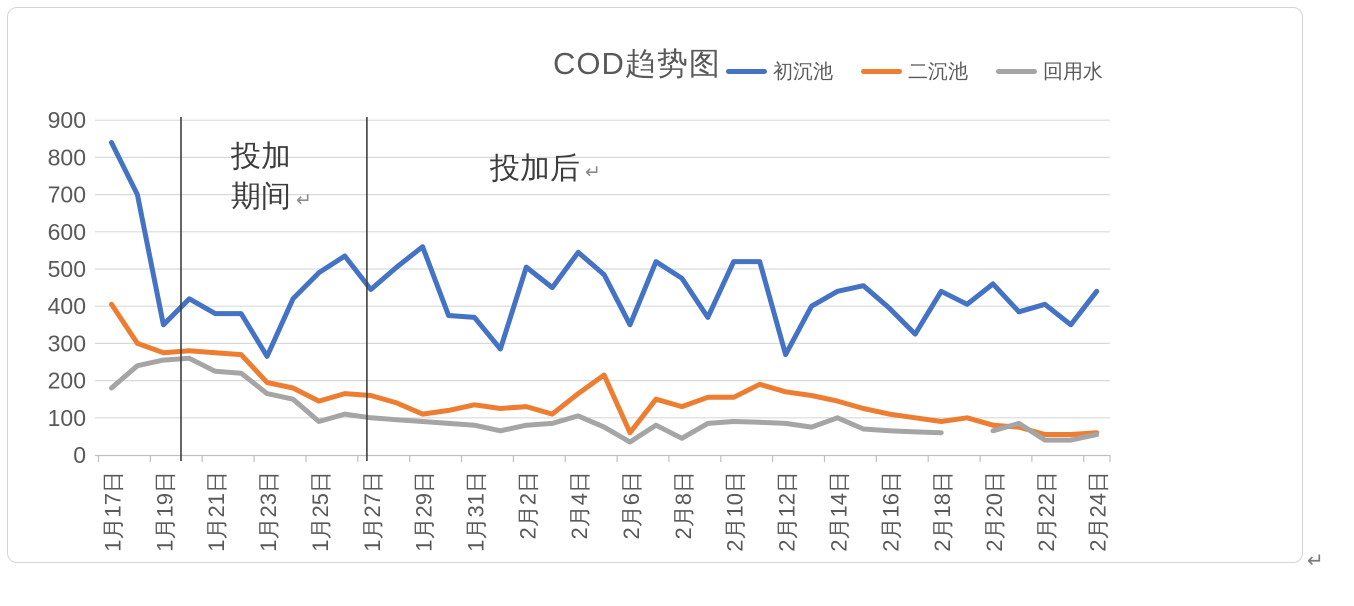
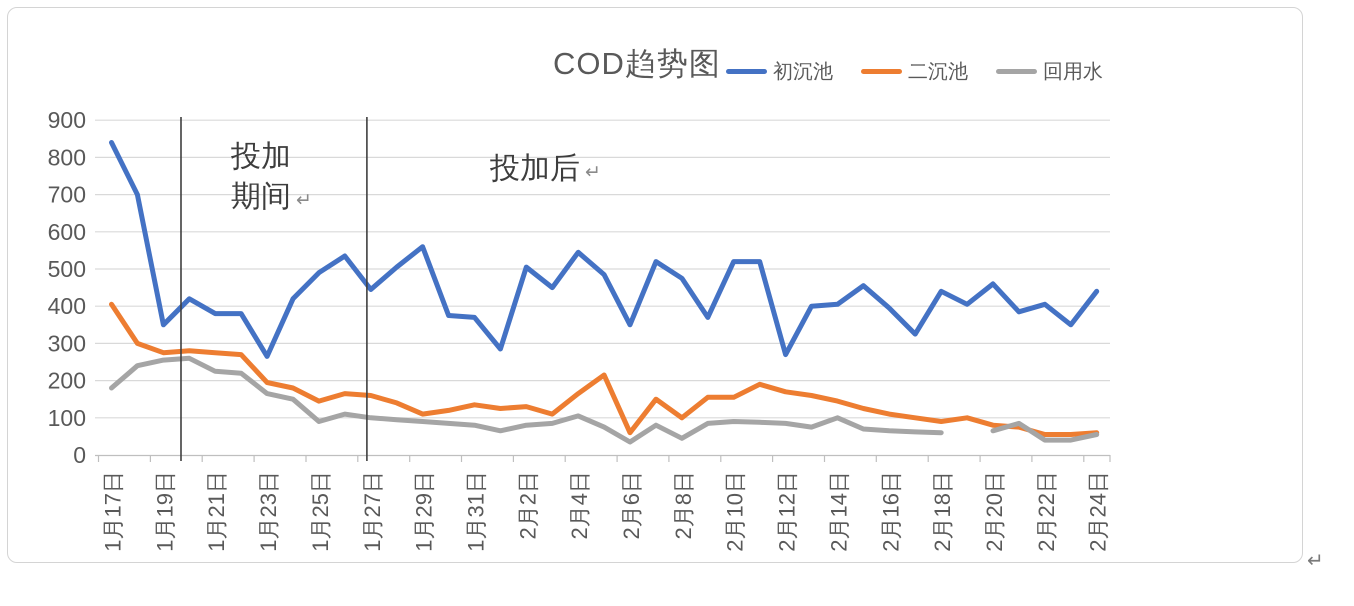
二沉池/2月8日: 130 -> 100
初沉池/2月14日: 440 -> 400
